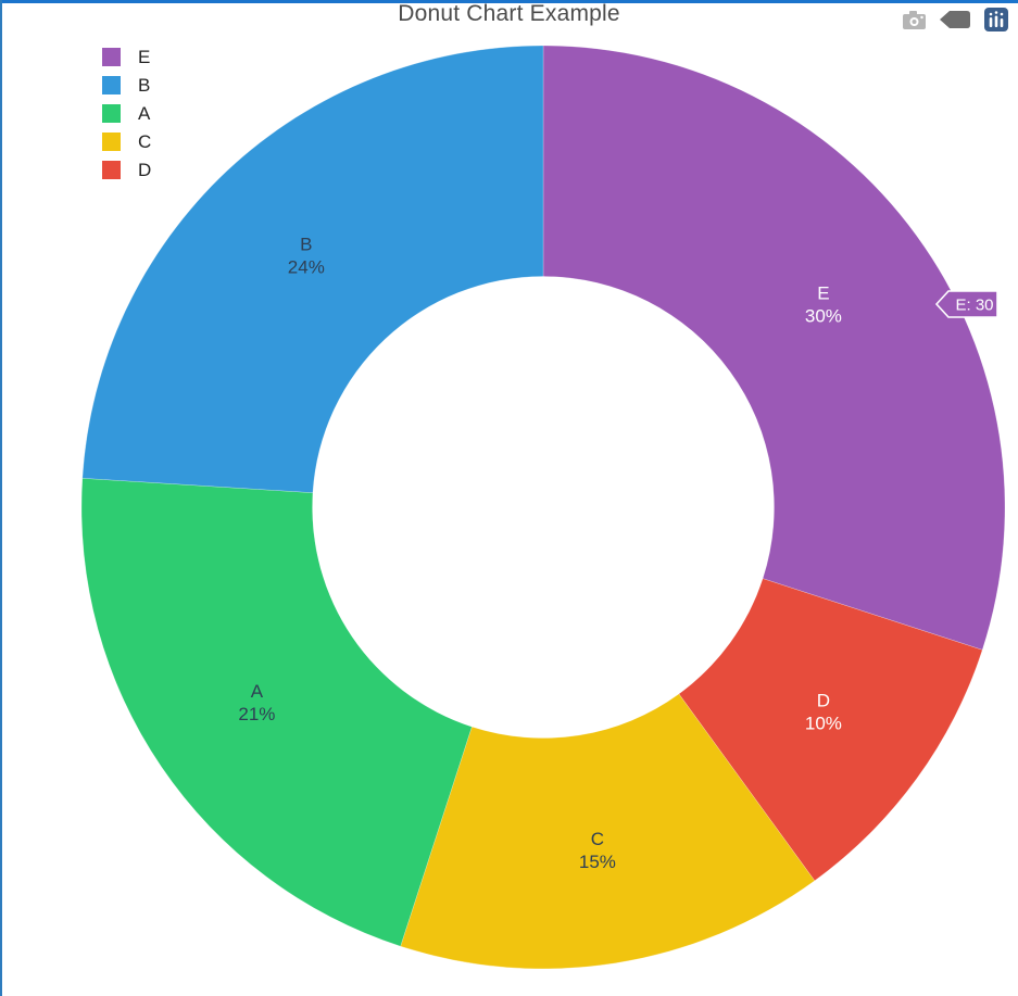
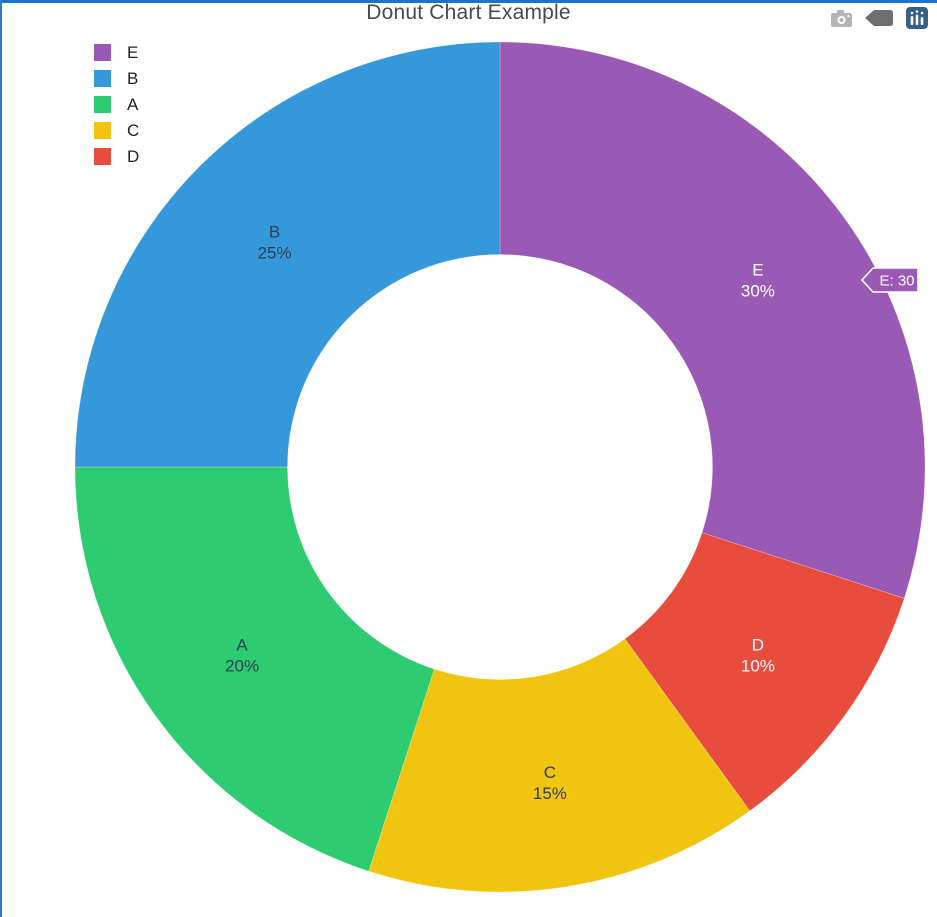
A: 21% -> 20%
B: 24% -> 25%
